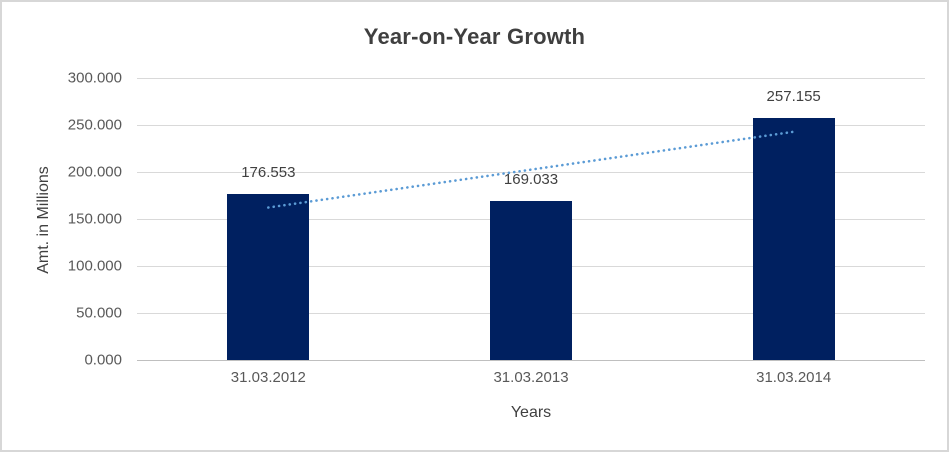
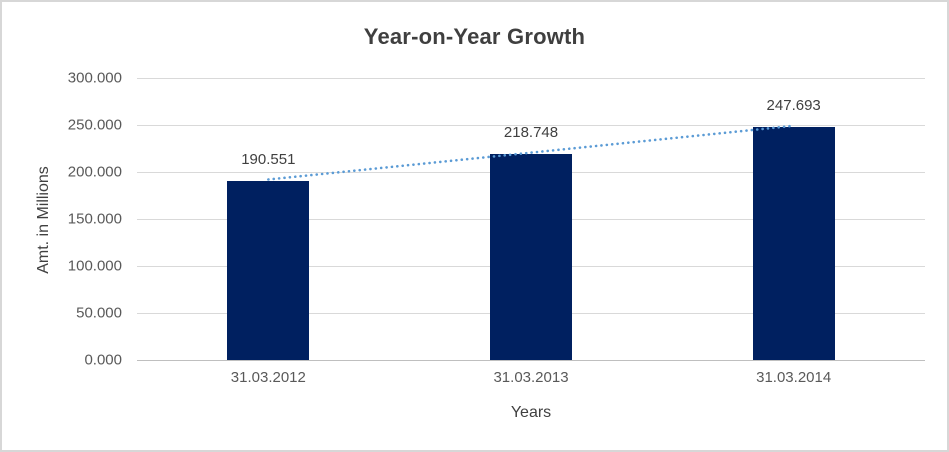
31.03.2012: 176.553 -> 190.551
31.03.2013: 169.033 -> 218.748
31.03.2014: 257.155 -> 247.693
